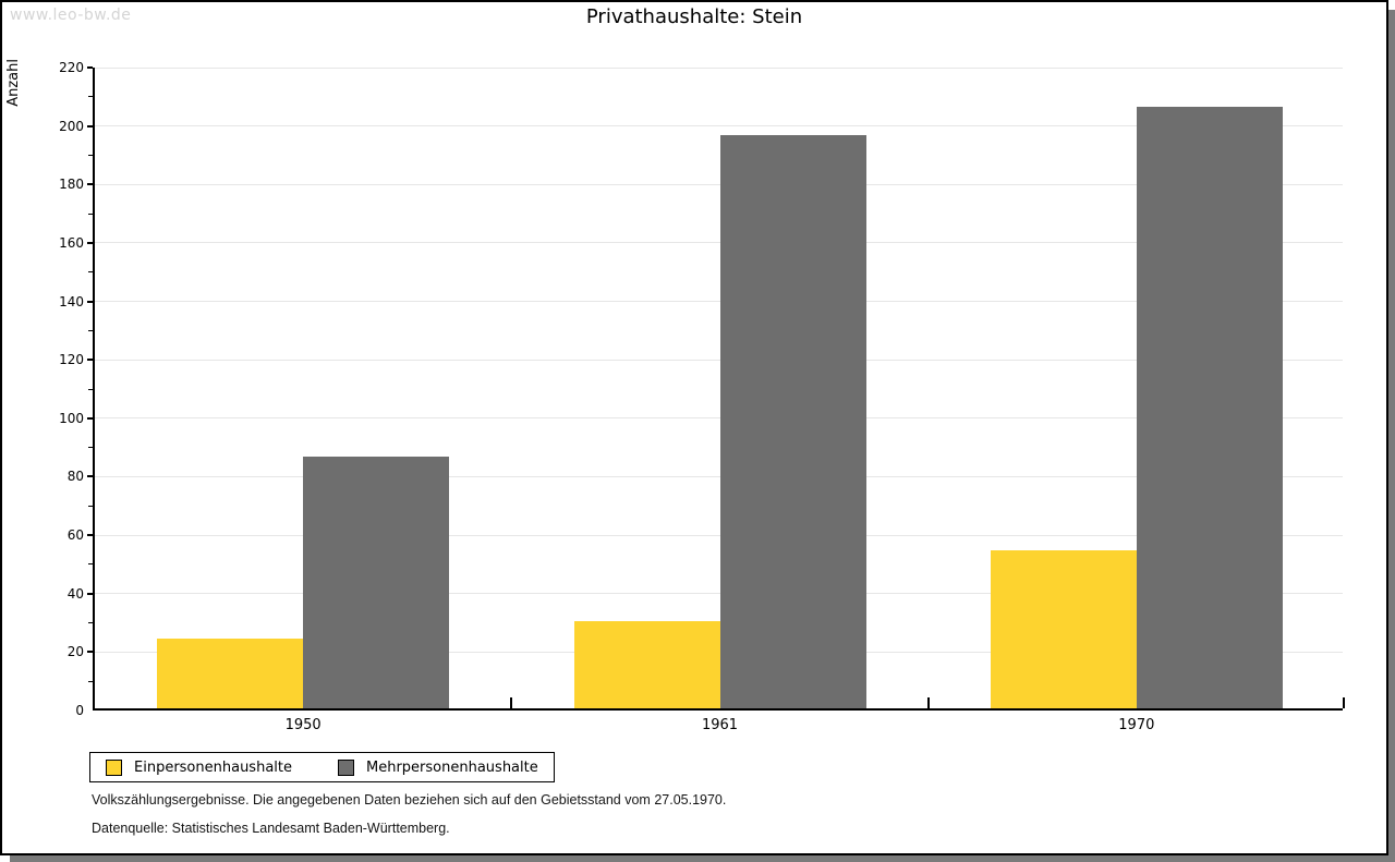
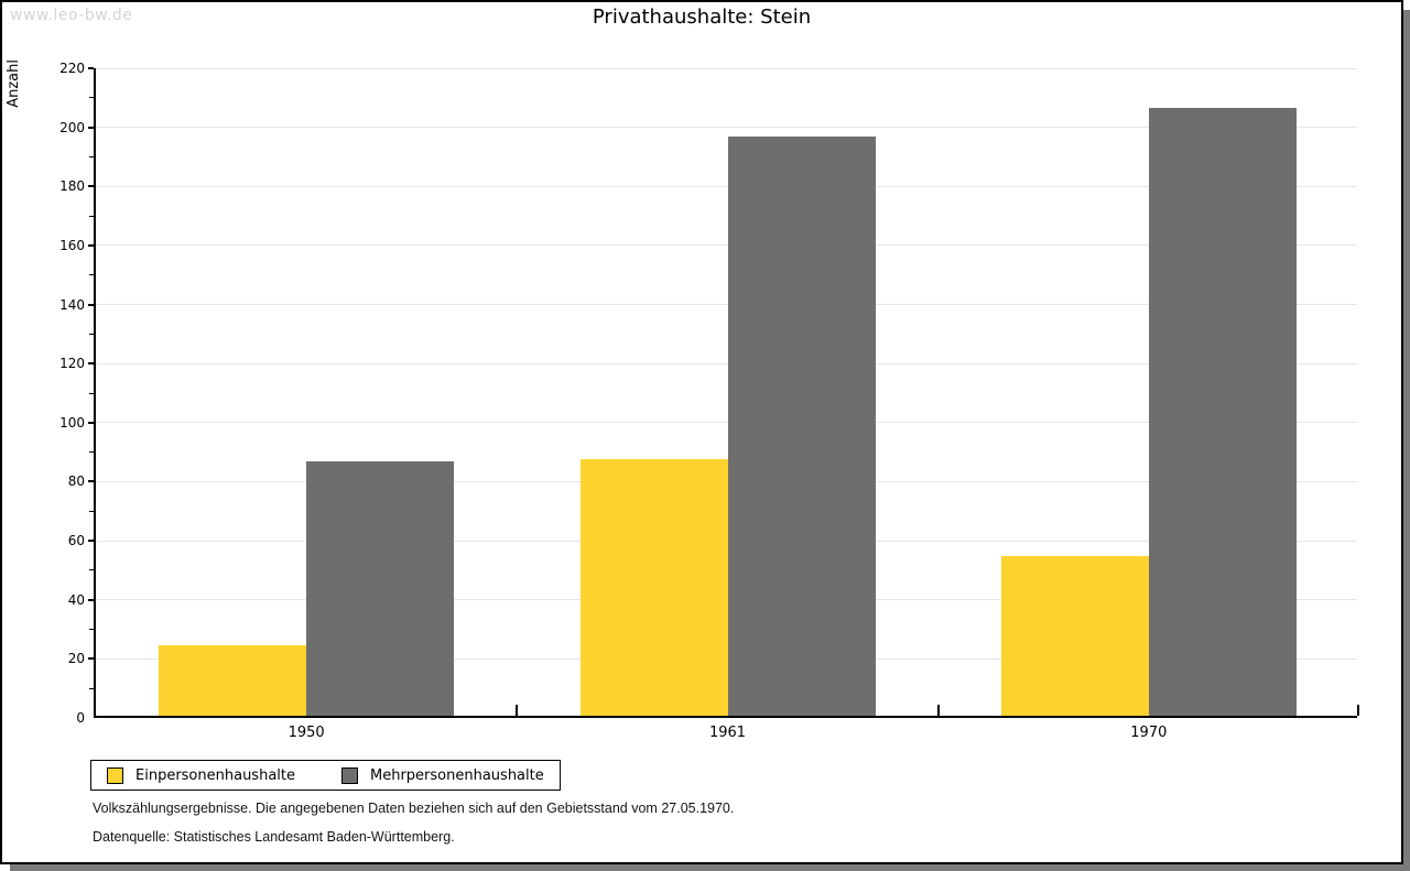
Einpersonenhaushalte/1961: 30 -> 87
